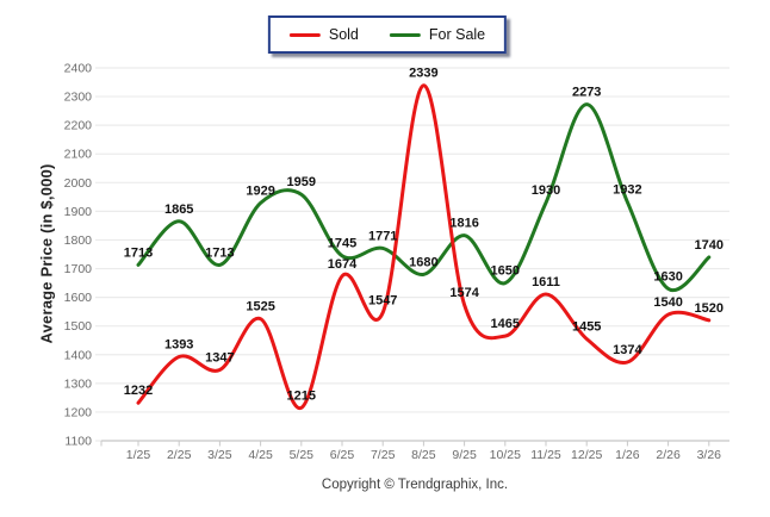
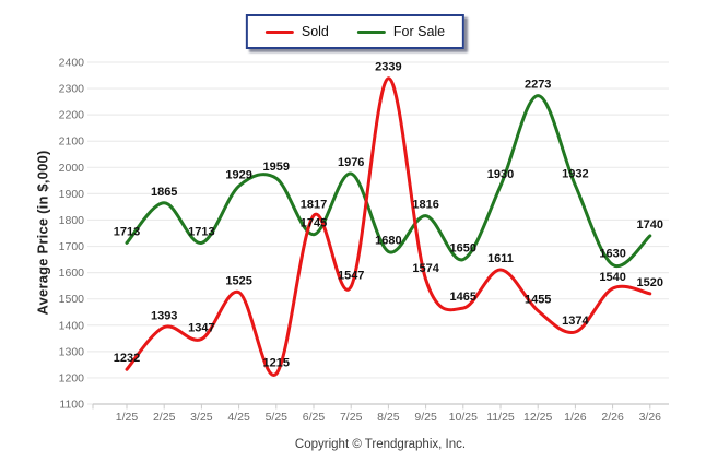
Sold/6/25: 1674 -> 1817
For Sale/7/25: 1771 -> 1976
